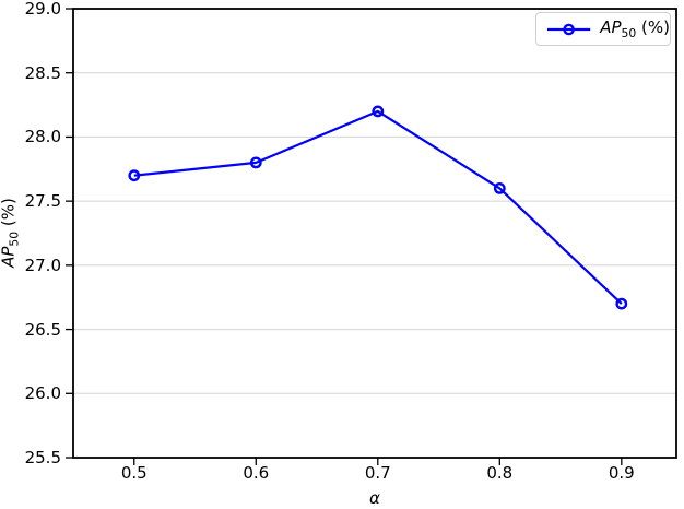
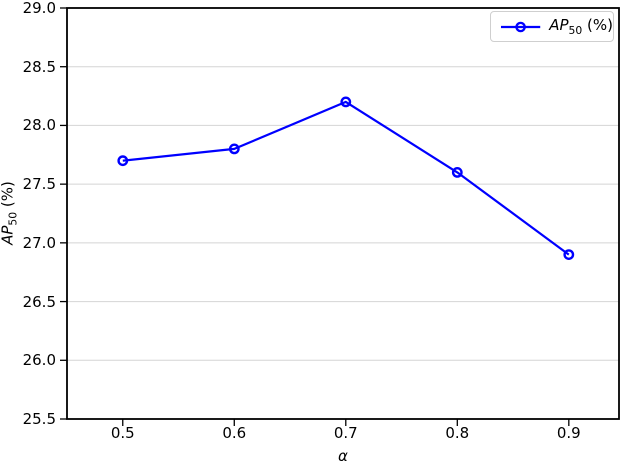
0.9: 26.7 -> 26.9
